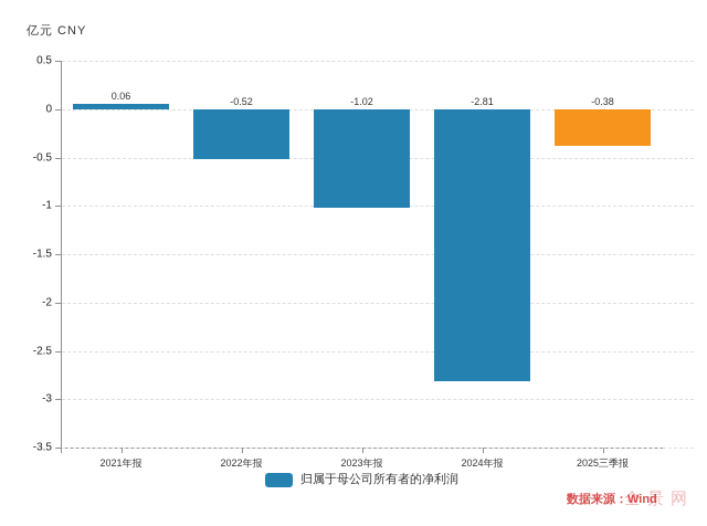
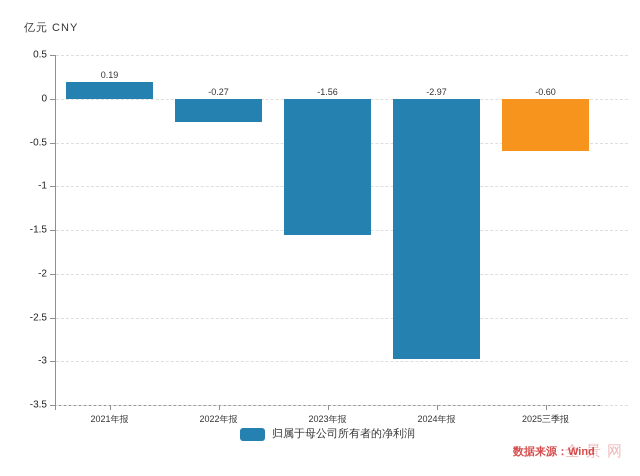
2021年报: 0.06 -> 0.19
2022年报: -0.52 -> -0.27
2023年报: -1.02 -> -1.56
2024年报: -2.81 -> -2.97
2025三季报: -0.38 -> -0.60
